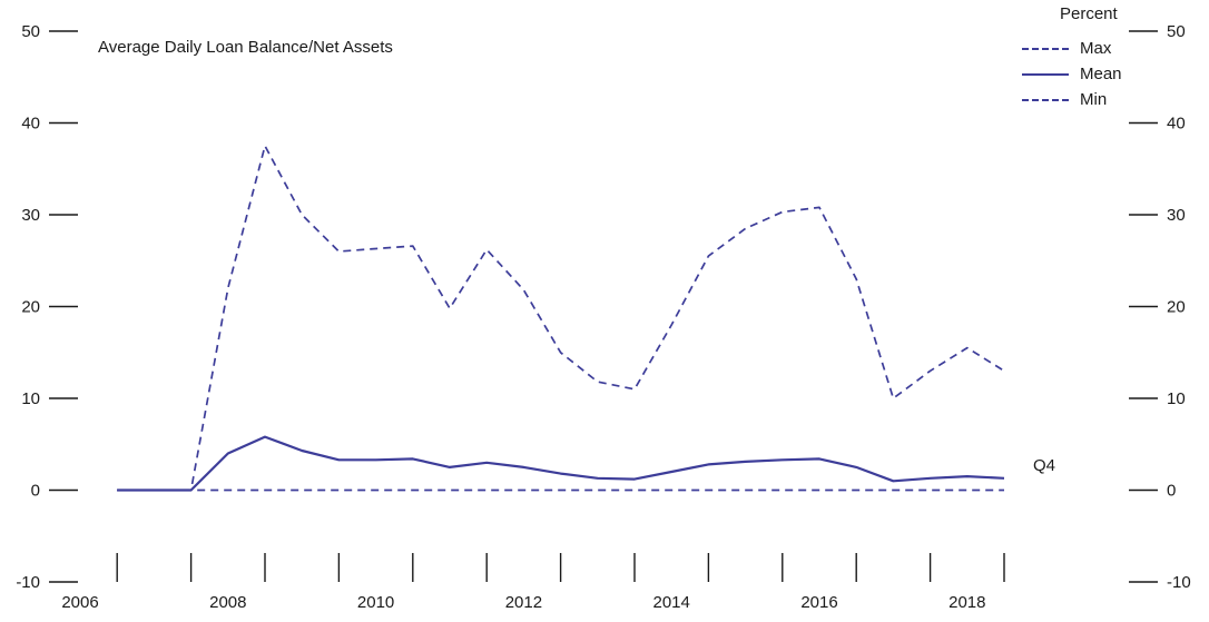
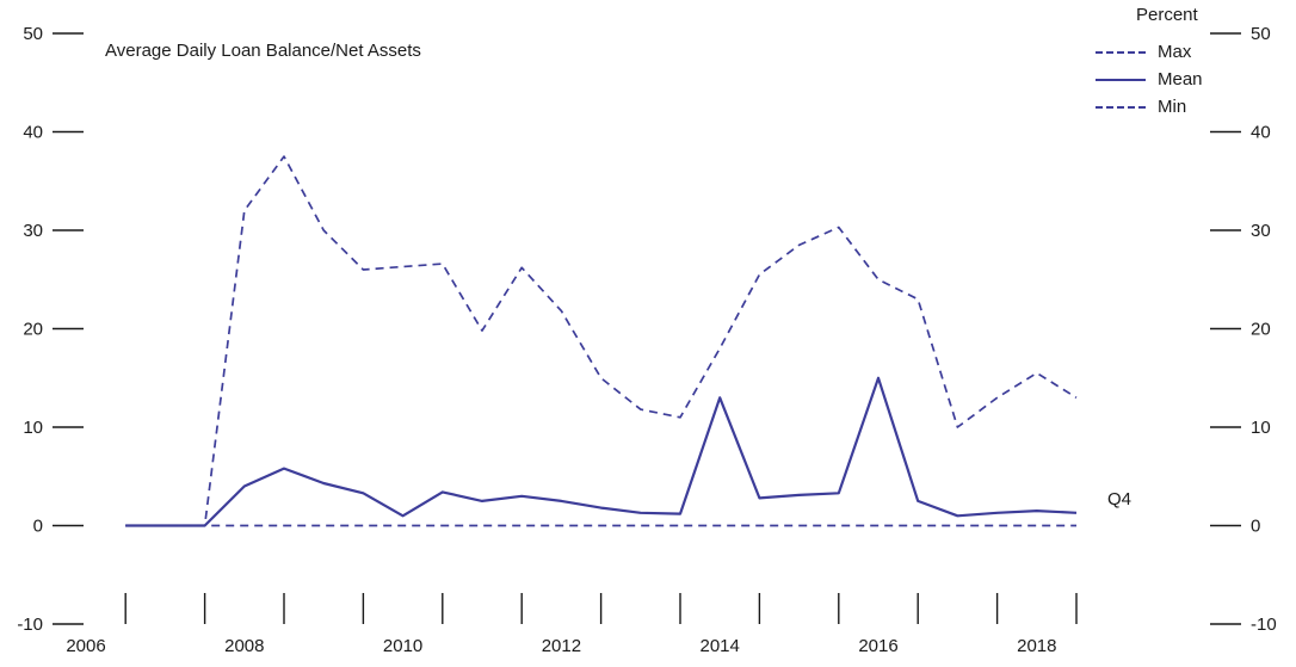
Max/2008: 22 -> 32
Mean/2010: 3 -> 1
Mean/2014: 2 -> 13
Max/2016: 31 -> 25
Mean/2016: 3 -> 15
